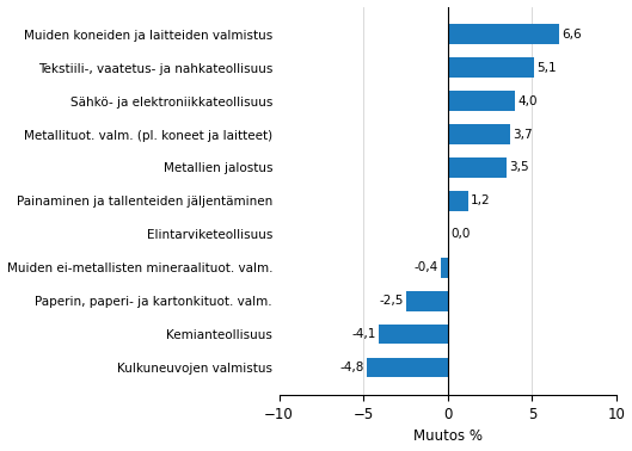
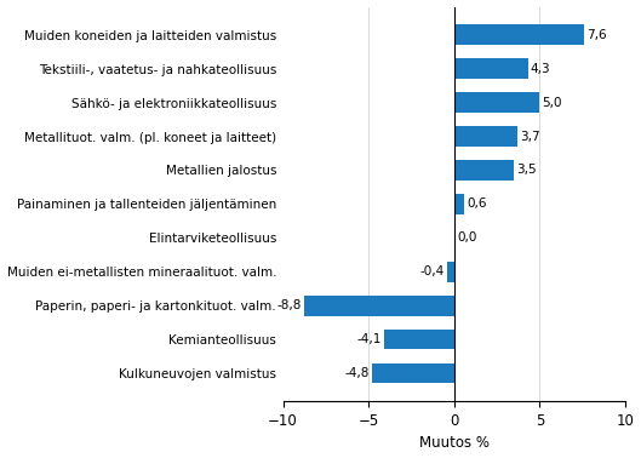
Muiden koneiden ja laitteiden valmistus: 6,6 -> 7,6
Tekstiili-, vaatetus- ja nahkateollisuus: 5,1 -> 4,3
Sähkö- ja elektroniikkateollisuus: 4,0 -> 5,0
Painaminen ja tallenteiden jäljentäminen: 1,2 -> 0,6
Paperin, paperi- ja kartonkituot. valm.: -2,5 -> -8,8
